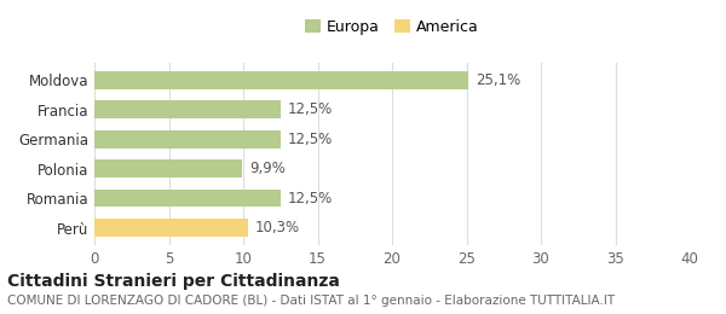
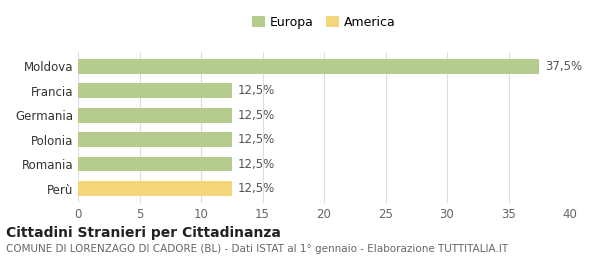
Moldova: 25,1% -> 37,5%
Polonia: 9,9% -> 12,5%
Perù: 10,3% -> 12,5%
